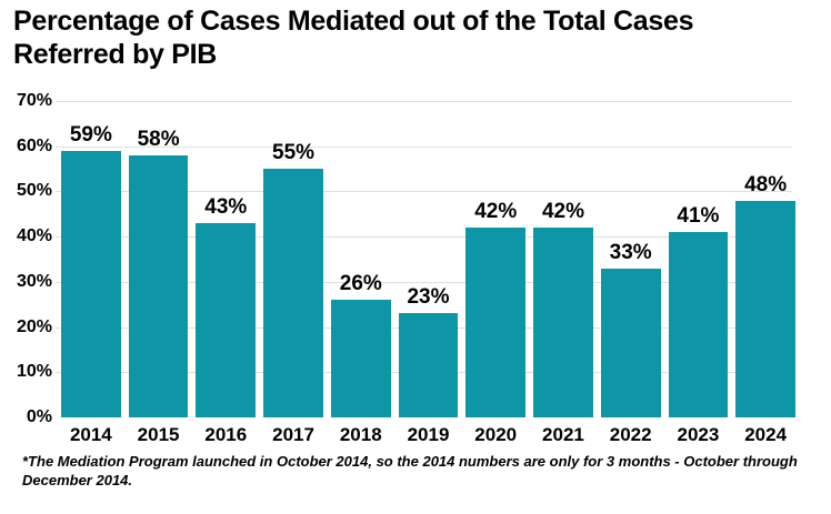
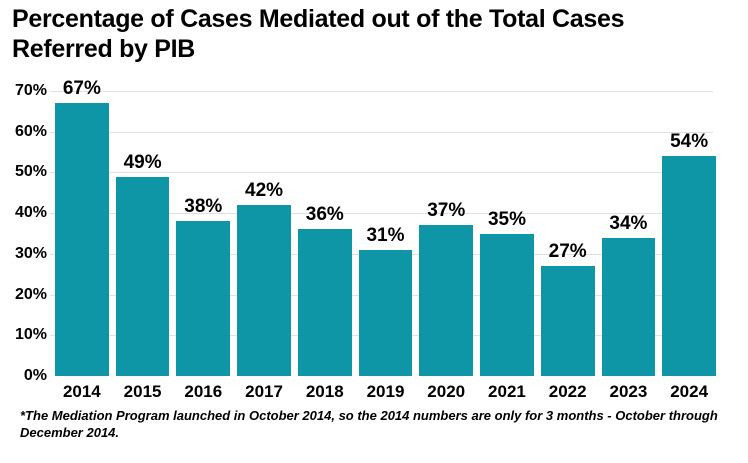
2014: 59% -> 67%
2015: 58% -> 49%
2016: 43% -> 38%
2017: 55% -> 42%
2018: 26% -> 36%
2019: 23% -> 31%
2020: 42% -> 37%
2021: 42% -> 35%
2022: 33% -> 27%
2023: 41% -> 34%
2024: 48% -> 54%
